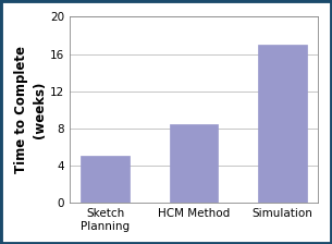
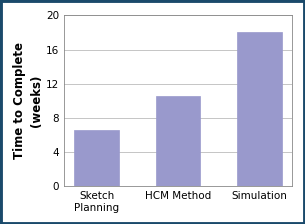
Sketch Planning: 5.0 -> 6.6
HCM Method: 8.5 -> 10.6
Simulation: 17.0 -> 18.0
